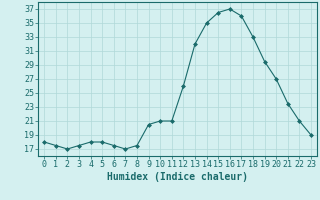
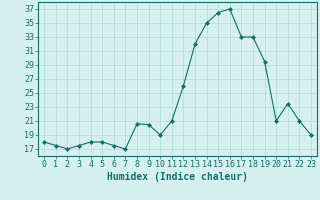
8: 17.5 -> 20.6
10: 21.0 -> 19.0
17: 36.0 -> 33.0
20: 27.0 -> 21.0
